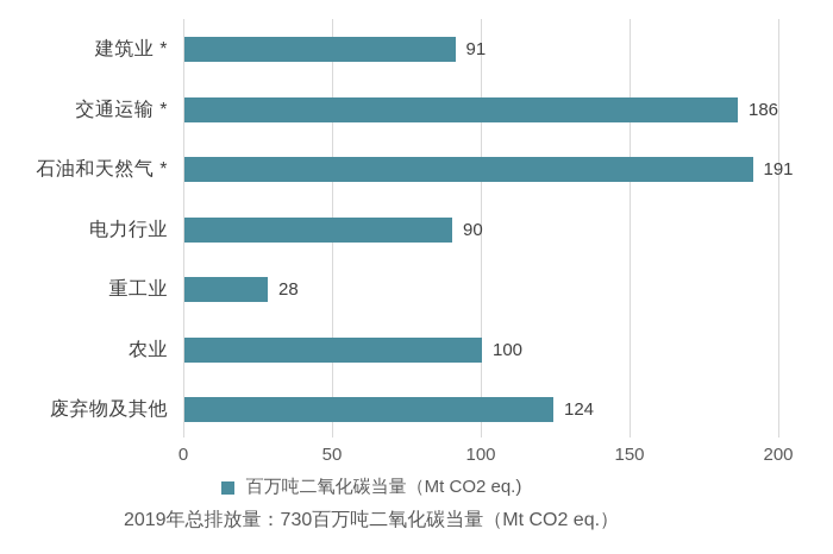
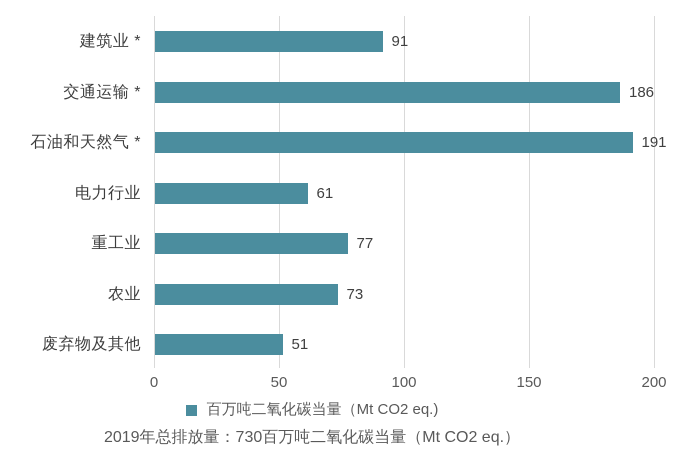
电力行业: 90 -> 61
重工业: 28 -> 77
农业: 100 -> 73
废弃物及其他: 124 -> 51
